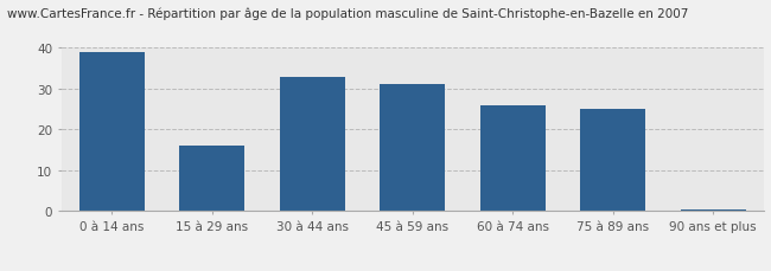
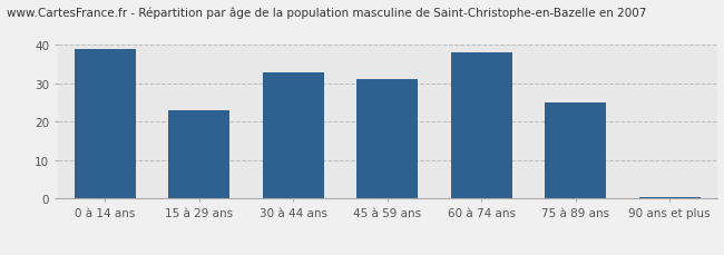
15 à 29 ans: 16.0 -> 23.0
60 à 74 ans: 26.0 -> 38.0
